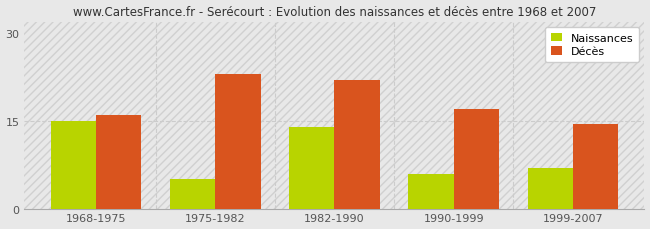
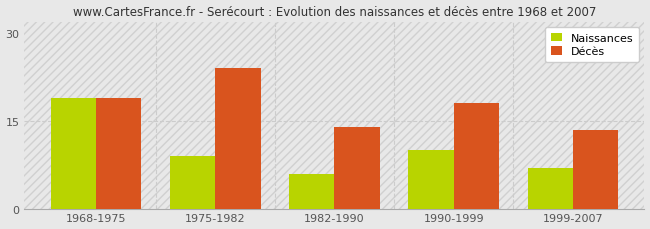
Naissances/1968-1975: 15 -> 19
Décès/1968-1975: 16.0 -> 19.0
Naissances/1975-1982: 5 -> 9
Décès/1975-1982: 23.0 -> 24.0
Naissances/1982-1990: 14 -> 6
Décès/1982-1990: 22.0 -> 14.0
Naissances/1990-1999: 6 -> 10
Décès/1990-1999: 17.0 -> 18.0
Décès/1999-2007: 14.5 -> 13.4
